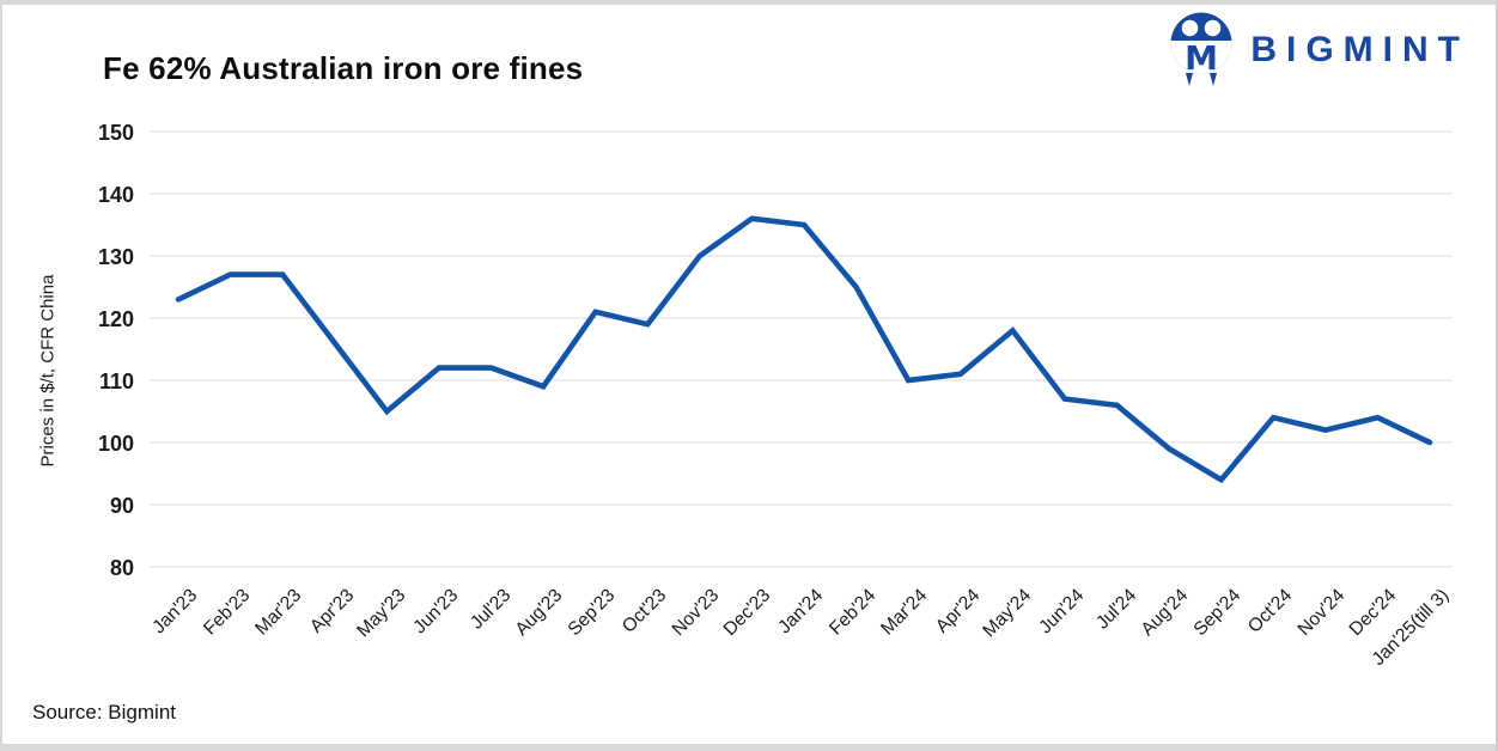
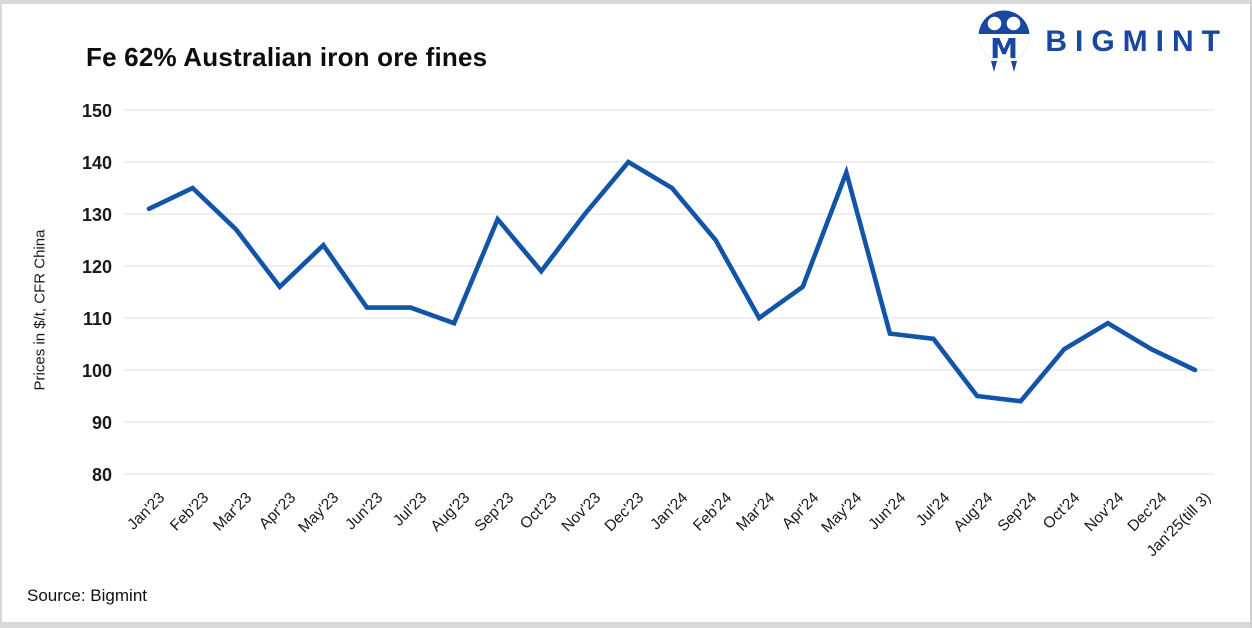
Jan'23: 123 -> 131
Feb'23: 127 -> 135
May'23: 105 -> 124
Sep'23: 121 -> 129
Dec'23: 136 -> 140
Apr'24: 111 -> 116
May'24: 118 -> 138
Aug'24: 99 -> 95
Nov'24: 102 -> 109
